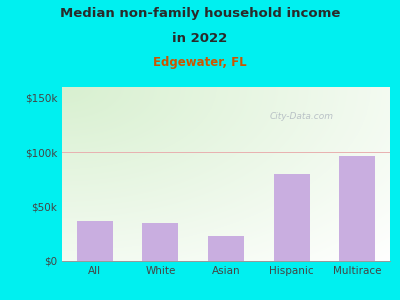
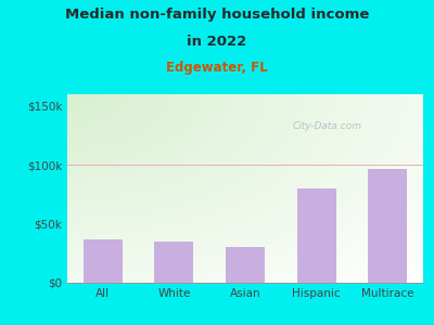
Asian: $23k -> $30k
